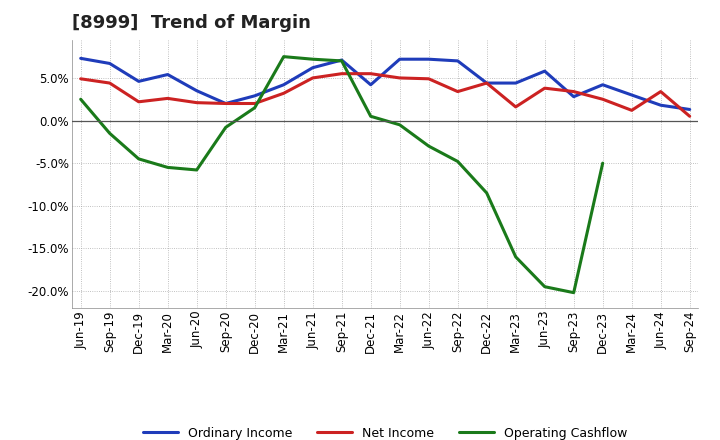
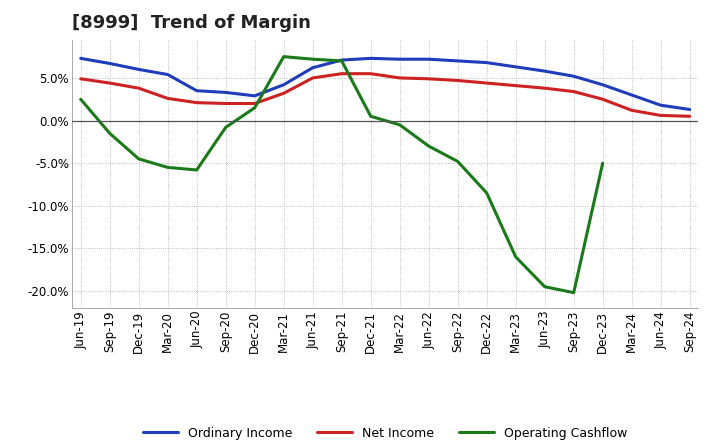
Ordinary Income/Dec-19: 4.6% -> 6.0%
Net Income/Dec-19: 2.2% -> 3.8%
Ordinary Income/Sep-20: 2.0% -> 3.3%
Ordinary Income/Dec-21: 4.2% -> 7.3%
Net Income/Sep-22: 3.4% -> 4.7%
Ordinary Income/Dec-22: 4.4% -> 6.8%
Ordinary Income/Mar-23: 4.4% -> 6.3%
Net Income/Mar-23: 1.6% -> 4.1%
Ordinary Income/Sep-23: 2.8% -> 5.2%
Net Income/Jun-24: 3.4% -> 0.6%
